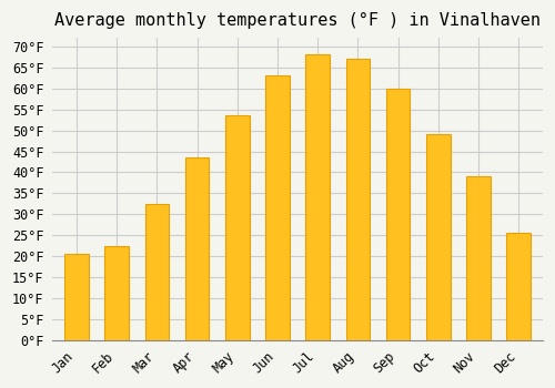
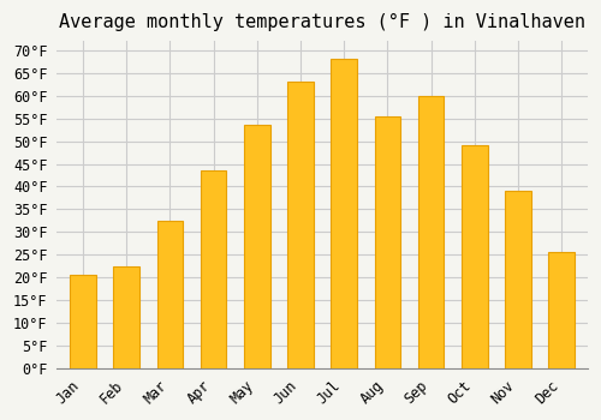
Aug: 67.0°F -> 55.5°F
